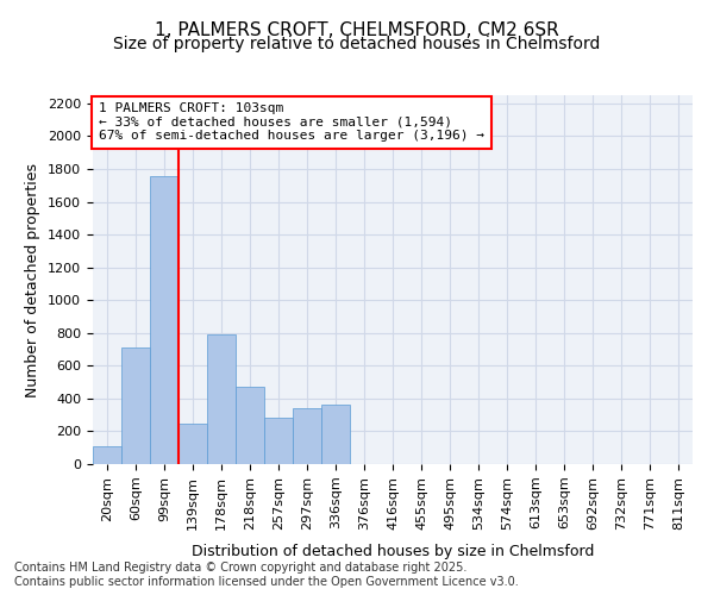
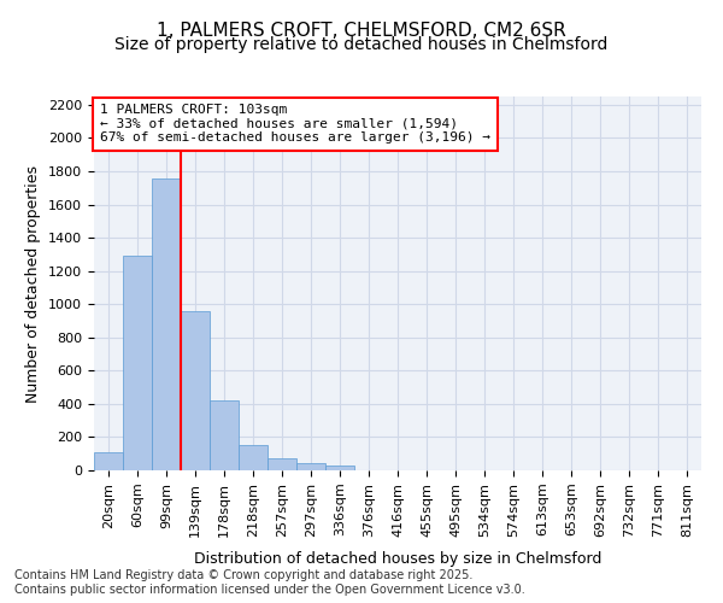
60sqm: 710 -> 1290
139sqm: 250 -> 960
178sqm: 790 -> 420
218sqm: 470 -> 150
257sqm: 280 -> 80
297sqm: 340 -> 40
336sqm: 360 -> 30
